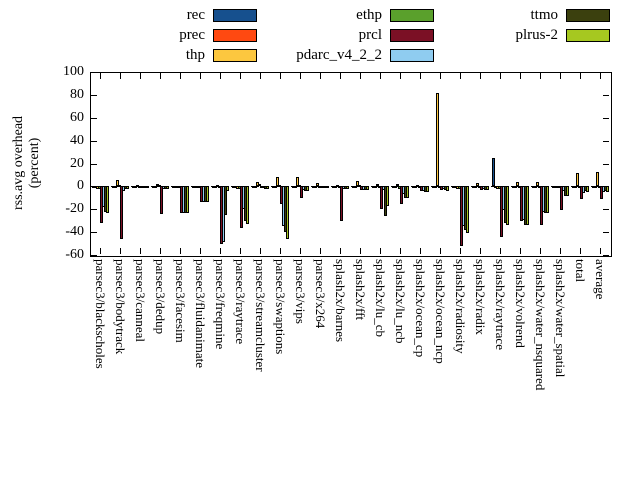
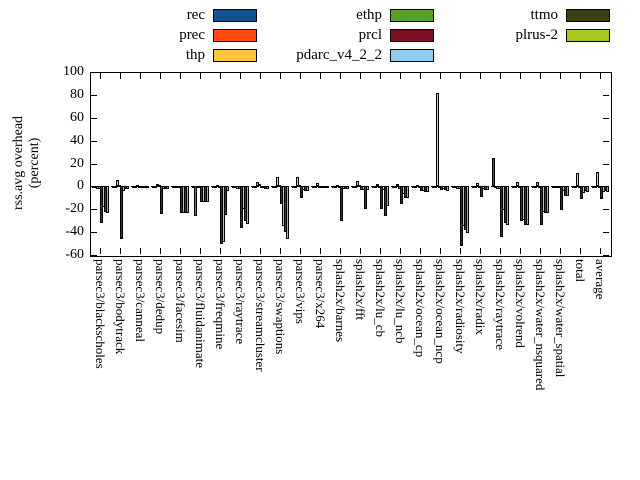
prec/parsec3/fluidanimate: -1 -> -26
ttmo/splash2x/fft: -3 -> -20
prcl/splash2x/radix: -3 -> -9
